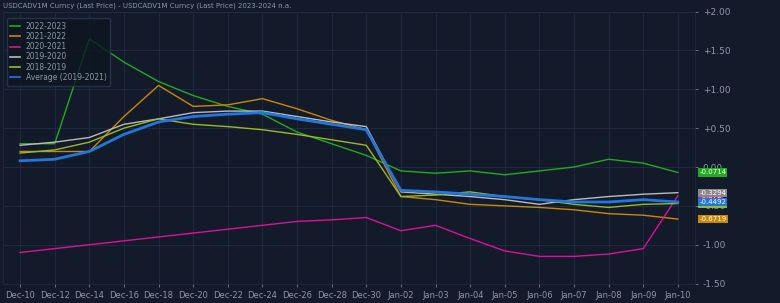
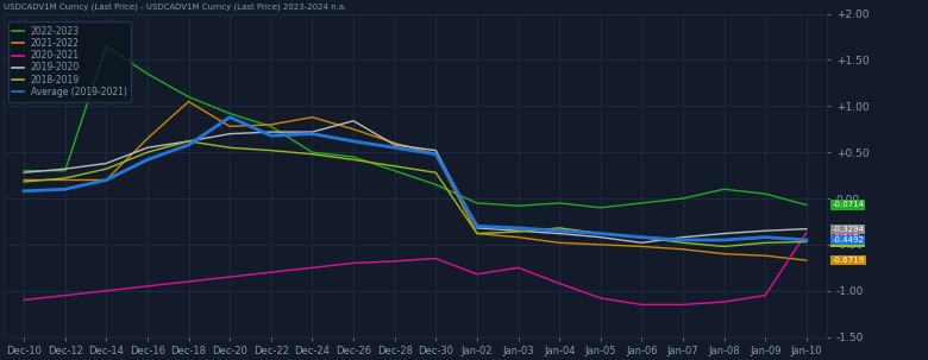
Average (2019-2021)/Dec-20: 0.65 -> 0.88
2022-2023/Dec-24: 0.68 -> 0.50
2019-2020/Dec-26: 0.65 -> 0.84
